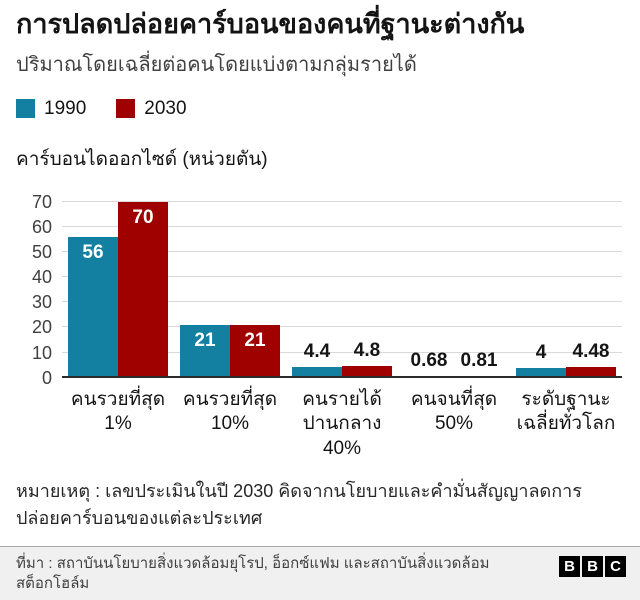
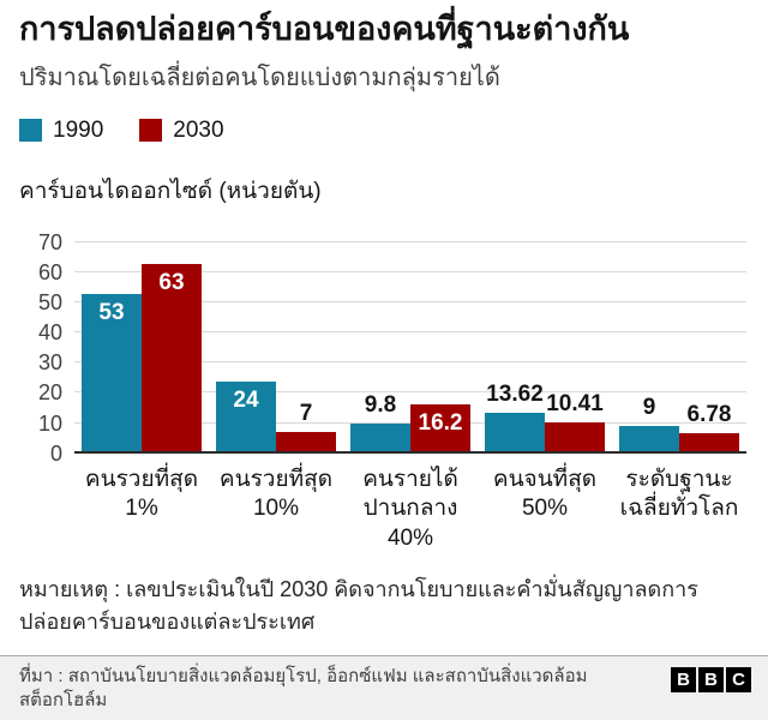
1990/คนรวยที่สุด 1%: 56 -> 53
2030/คนรวยที่สุด 1%: 70 -> 63
1990/คนรวยที่สุด 10%: 21 -> 24
2030/คนรวยที่สุด 10%: 21 -> 7
1990/คนรายได้ ปานกลาง 40%: 4.4 -> 9.8
2030/คนรายได้ ปานกลาง 40%: 4.8 -> 16.2
1990/คนจนที่สุด 50%: 0.68 -> 13.62
2030/คนจนที่สุด 50%: 0.81 -> 10.41
1990/ระดับฐานะ เฉลี่ยทั่วโลก: 4 -> 9
2030/ระดับฐานะ เฉลี่ยทั่วโลก: 4.48 -> 6.78
